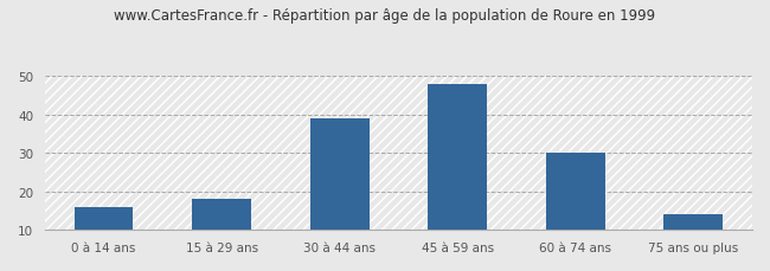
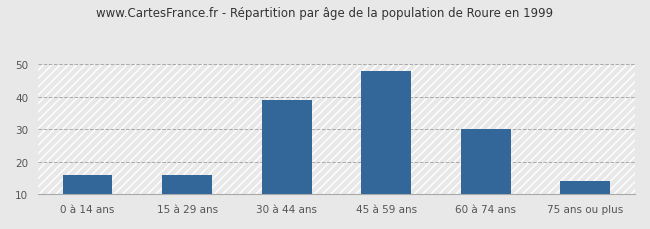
15 à 29 ans: 18 -> 16
